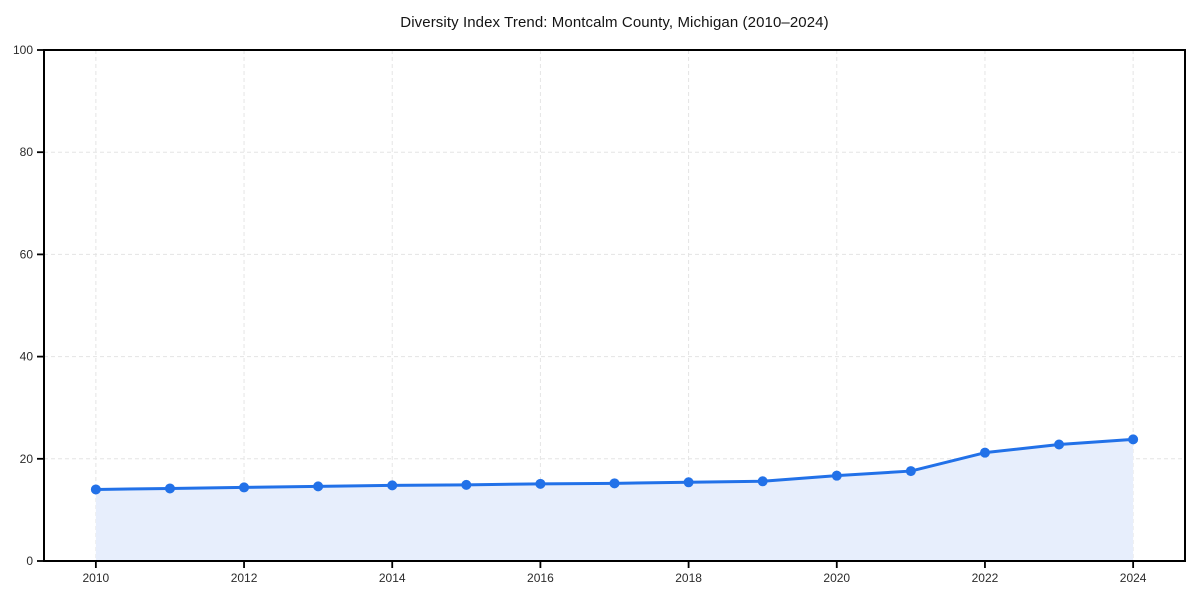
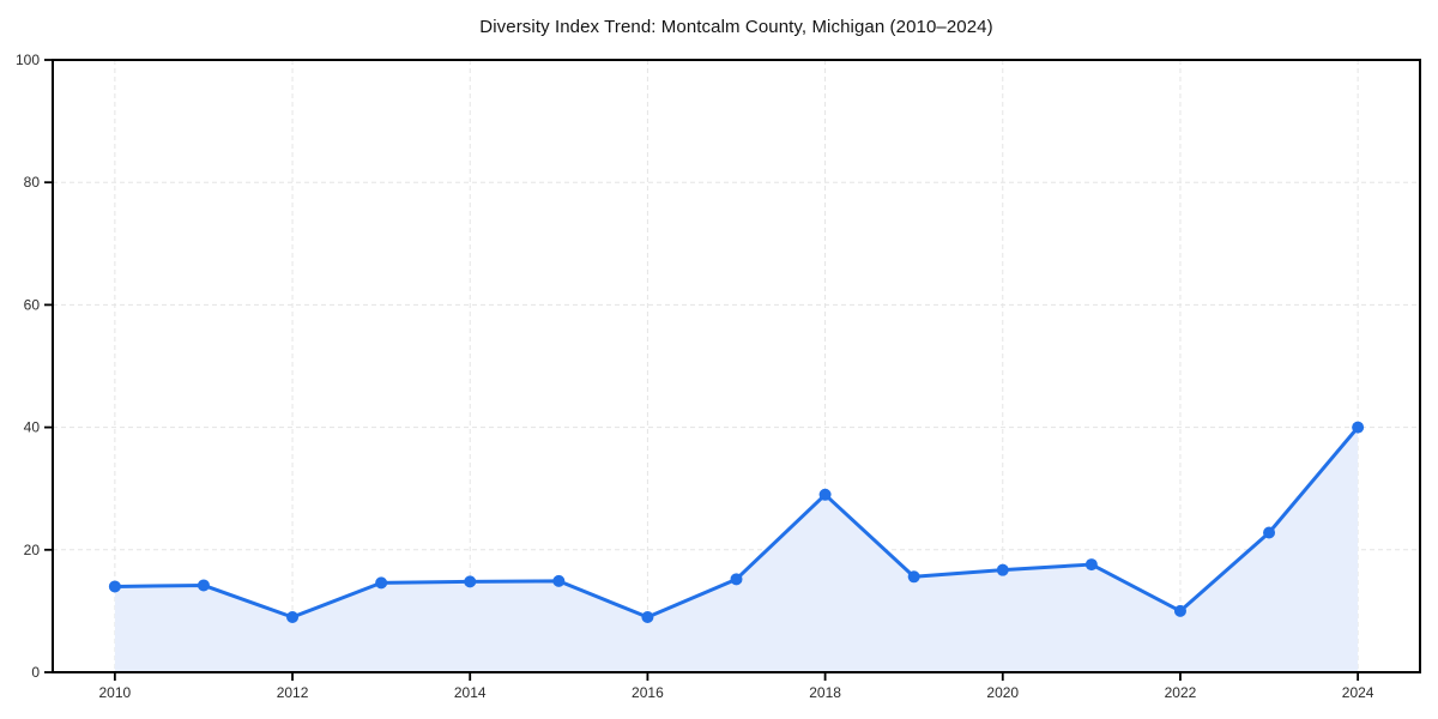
2012: 14 -> 9
2016: 15 -> 9
2018: 15 -> 29
2022: 21 -> 10
2024: 24 -> 40
